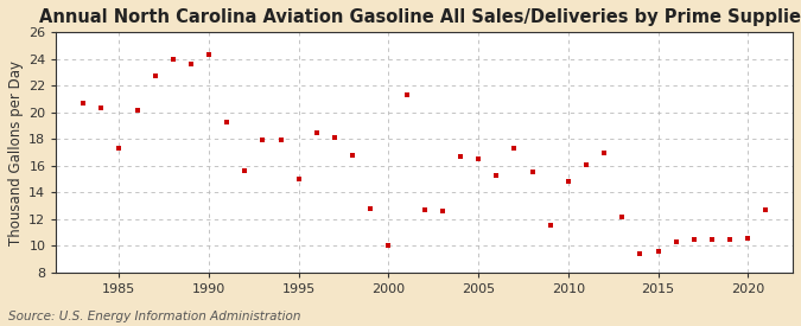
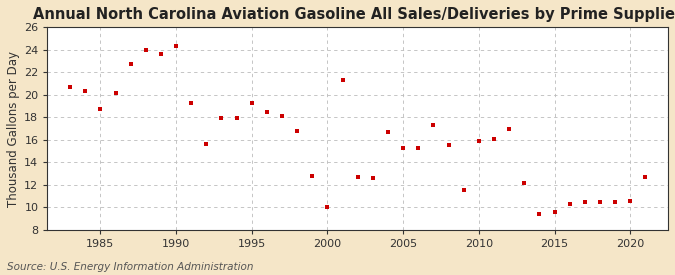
1985: 17.3 -> 18.7
1995: 15.0 -> 19.3
2005: 16.5 -> 15.3
2010: 14.8 -> 15.9
